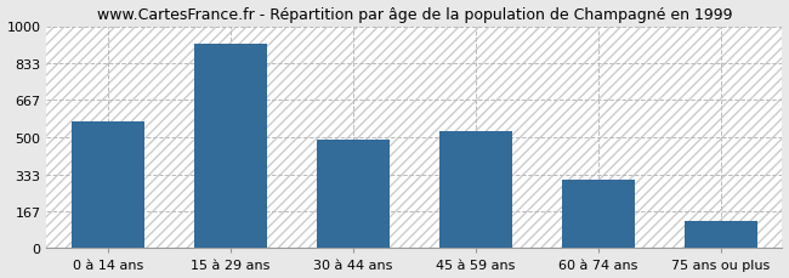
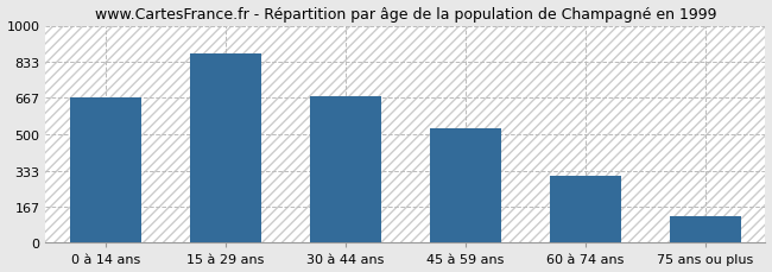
0 à 14 ans: 570 -> 670
15 à 29 ans: 920 -> 870
30 à 44 ans: 490 -> 670
